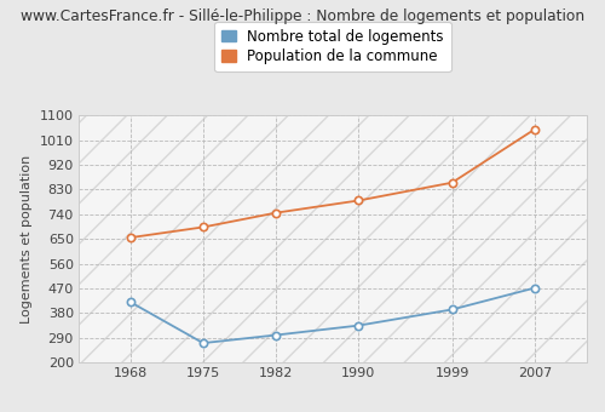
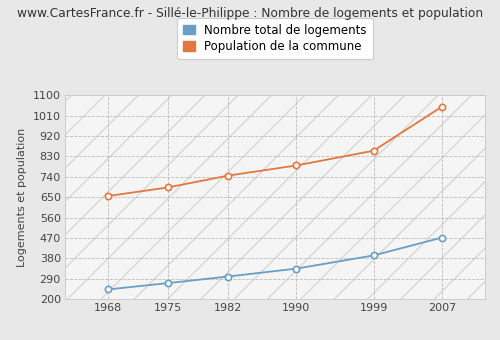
Nombre total de logements/1968: 420 -> 243
